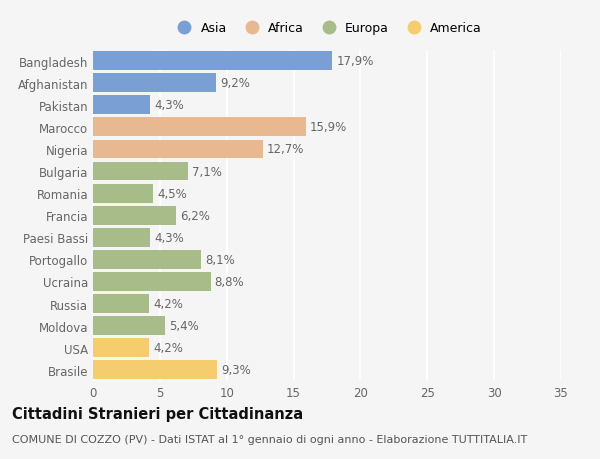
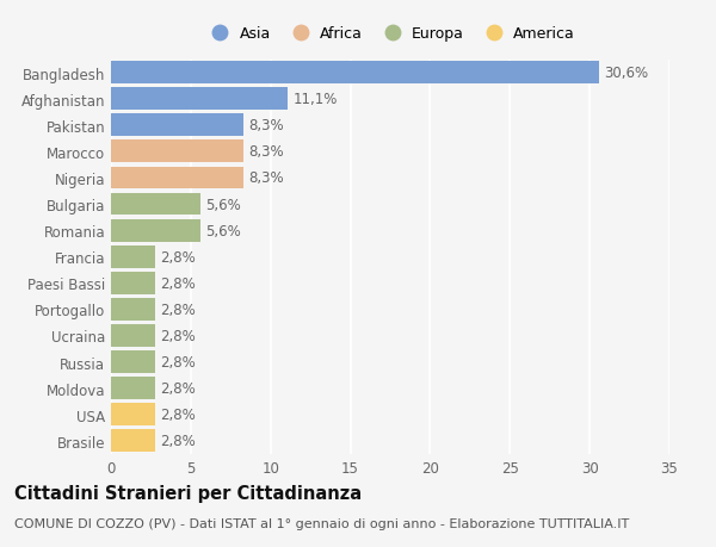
Bangladesh: 17,9% -> 30,6%
Afghanistan: 9,2% -> 11,1%
Pakistan: 4,3% -> 8,3%
Marocco: 15,9% -> 8,3%
Nigeria: 12,7% -> 8,3%
Bulgaria: 7,1% -> 5,6%
Romania: 4,5% -> 5,6%
Francia: 6,2% -> 2,8%
Paesi Bassi: 4,3% -> 2,8%
Portogallo: 8,1% -> 2,8%
Ucraina: 8,8% -> 2,8%
Russia: 4,2% -> 2,8%
Moldova: 5,4% -> 2,8%
USA: 4,2% -> 2,8%
Brasile: 9,3% -> 2,8%
